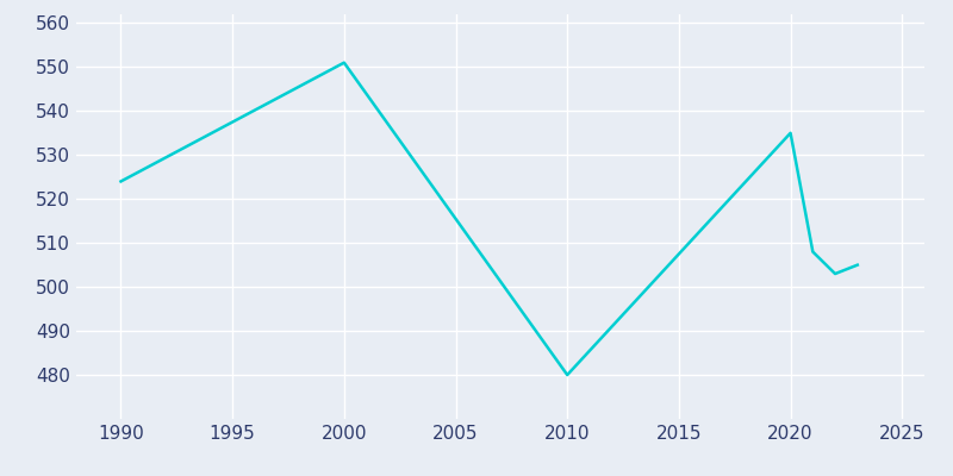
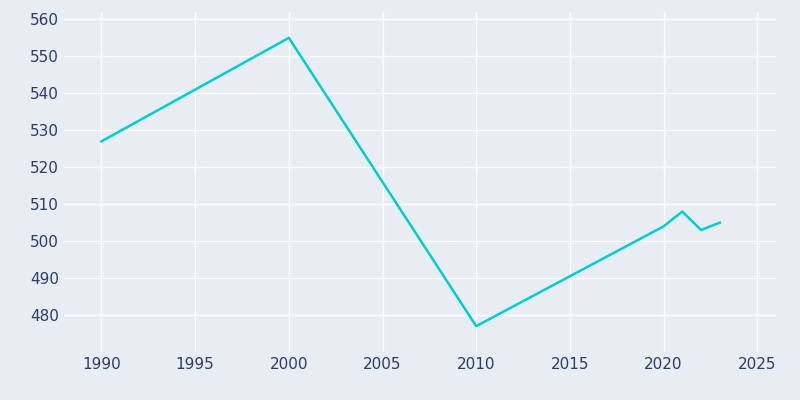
1990: 524 -> 527
2000: 551 -> 555
2010: 480 -> 477
2020: 535 -> 504
